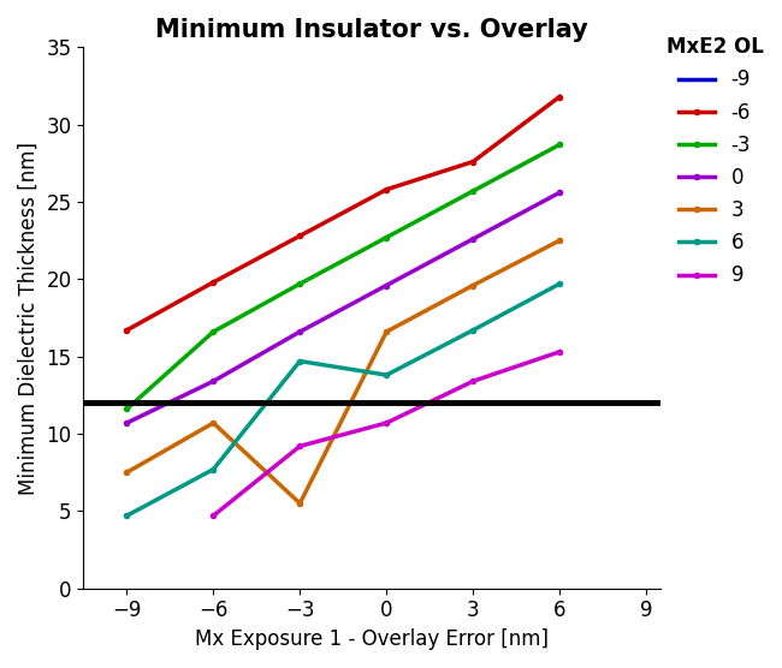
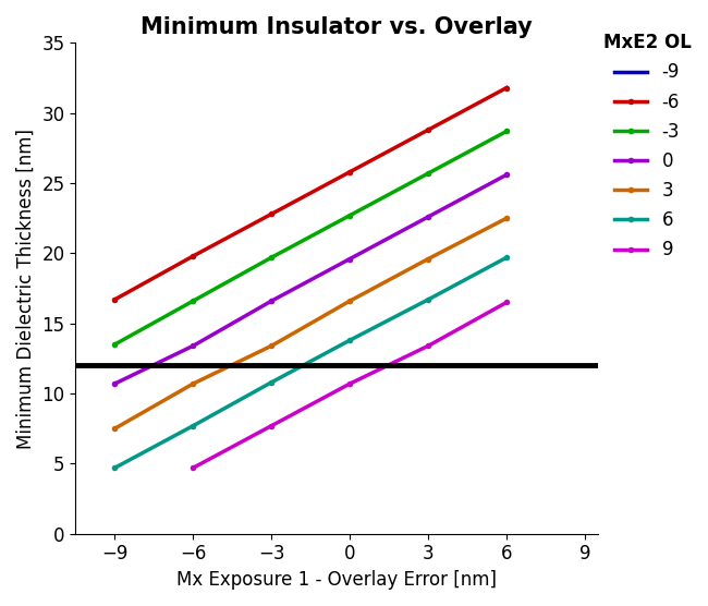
-3/−9: 11.6 -> 13.5
3/−3: 5.5 -> 13.4
6/−3: 14.7 -> 10.8
9/−3: 9.2 -> 7.7
-6/3: 27.6 -> 28.8
9/6: 15.3 -> 16.5
